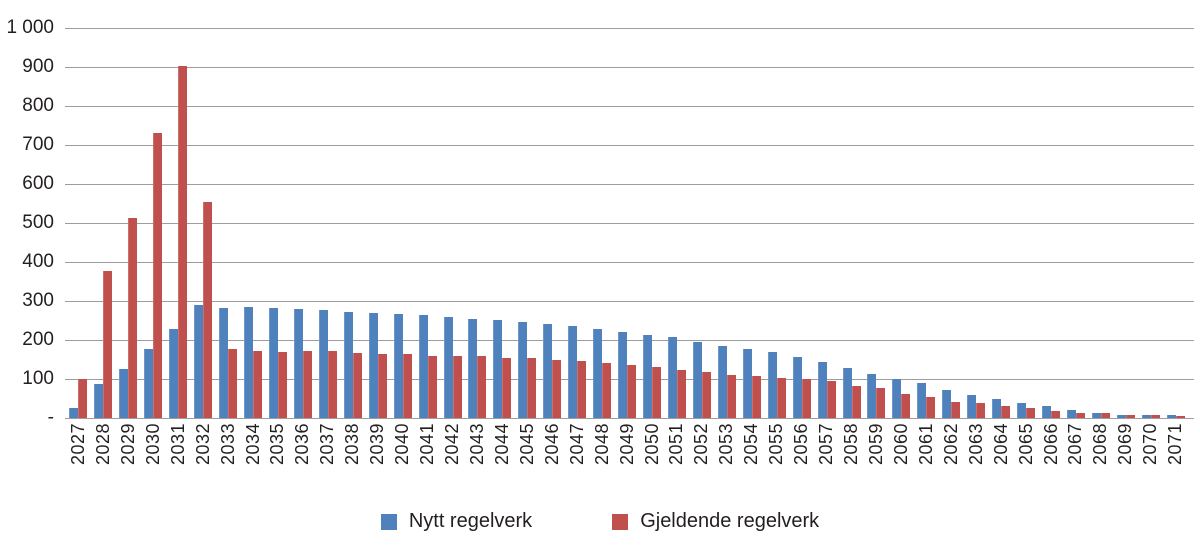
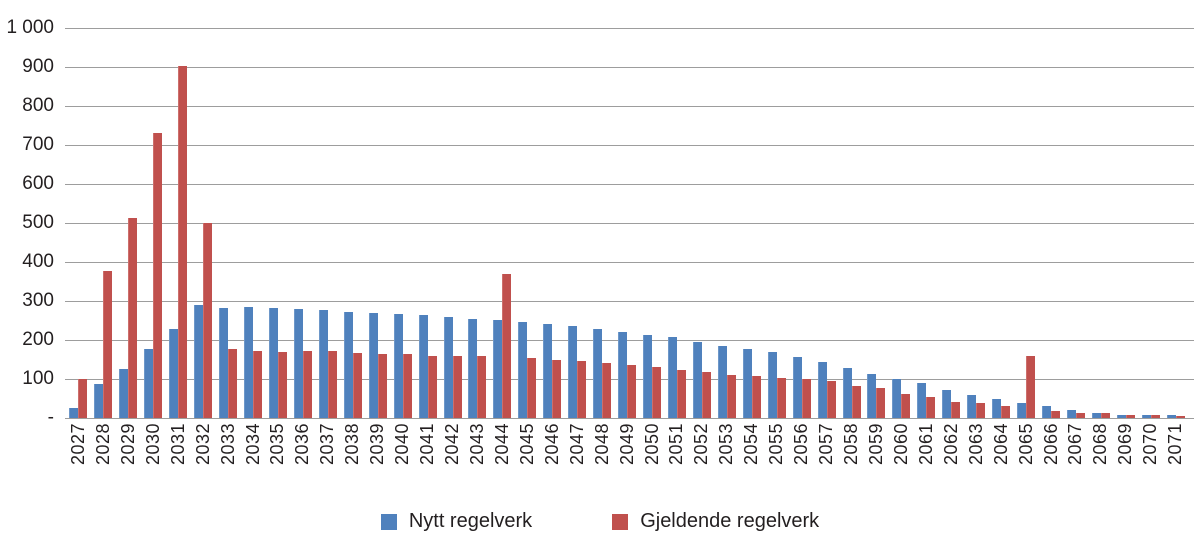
Gjeldende regelverk/2032: 560 -> 500
Gjeldende regelverk/2044: 150 -> 370
Gjeldende regelverk/2065: 30 -> 160
